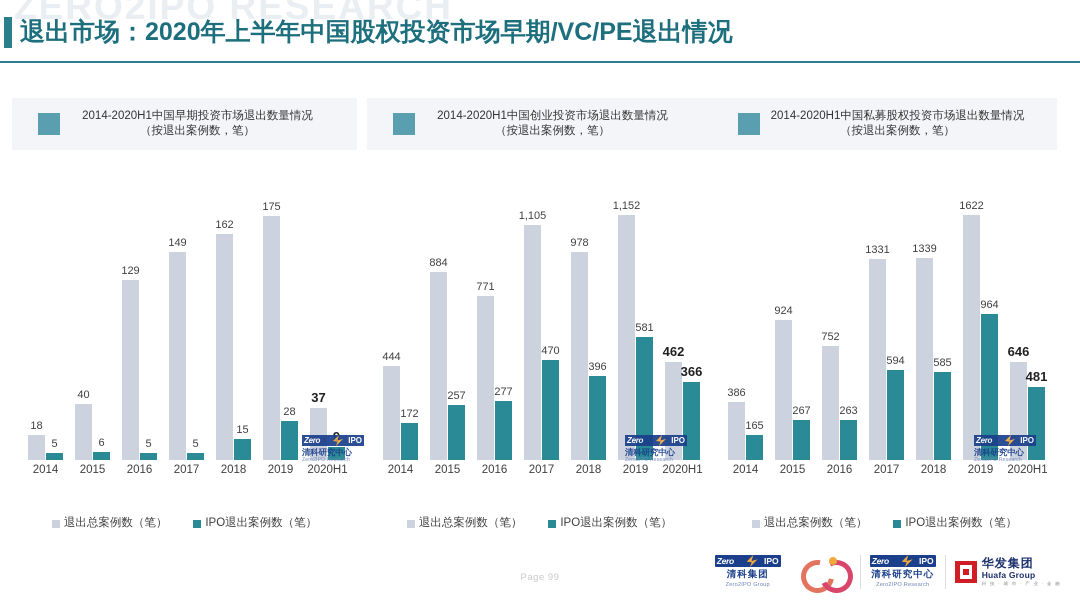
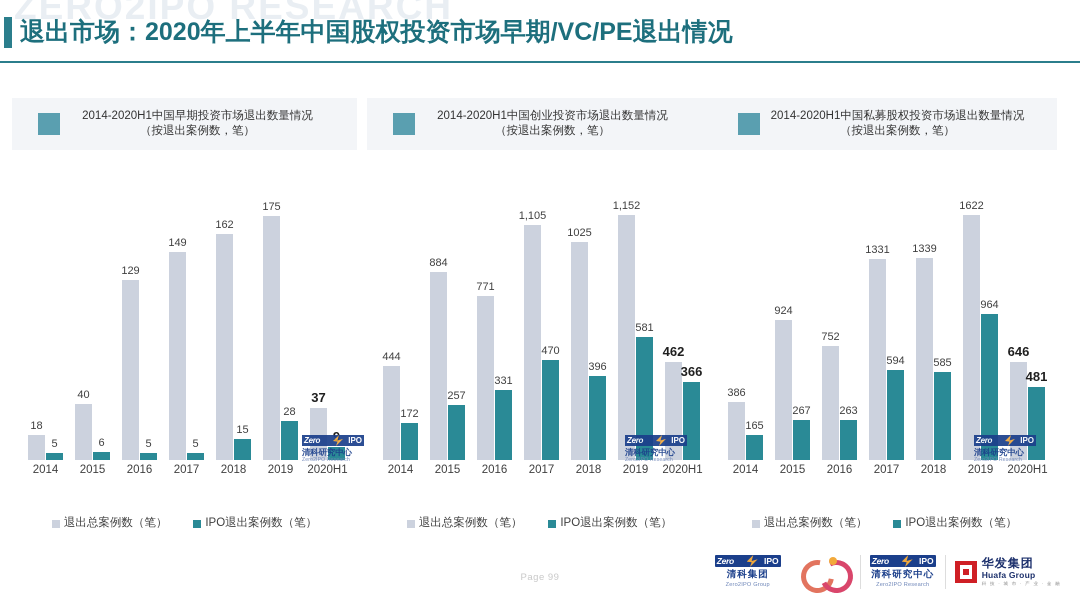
2014-2020H1中国创业投资市场退出数量情况 （按退出案例数，笔）/IPO退出案例数（笔）/2016: 277 -> 331
2014-2020H1中国创业投资市场退出数量情况 （按退出案例数，笔）/退出总案例数（笔）/2018: 978 -> 1025
